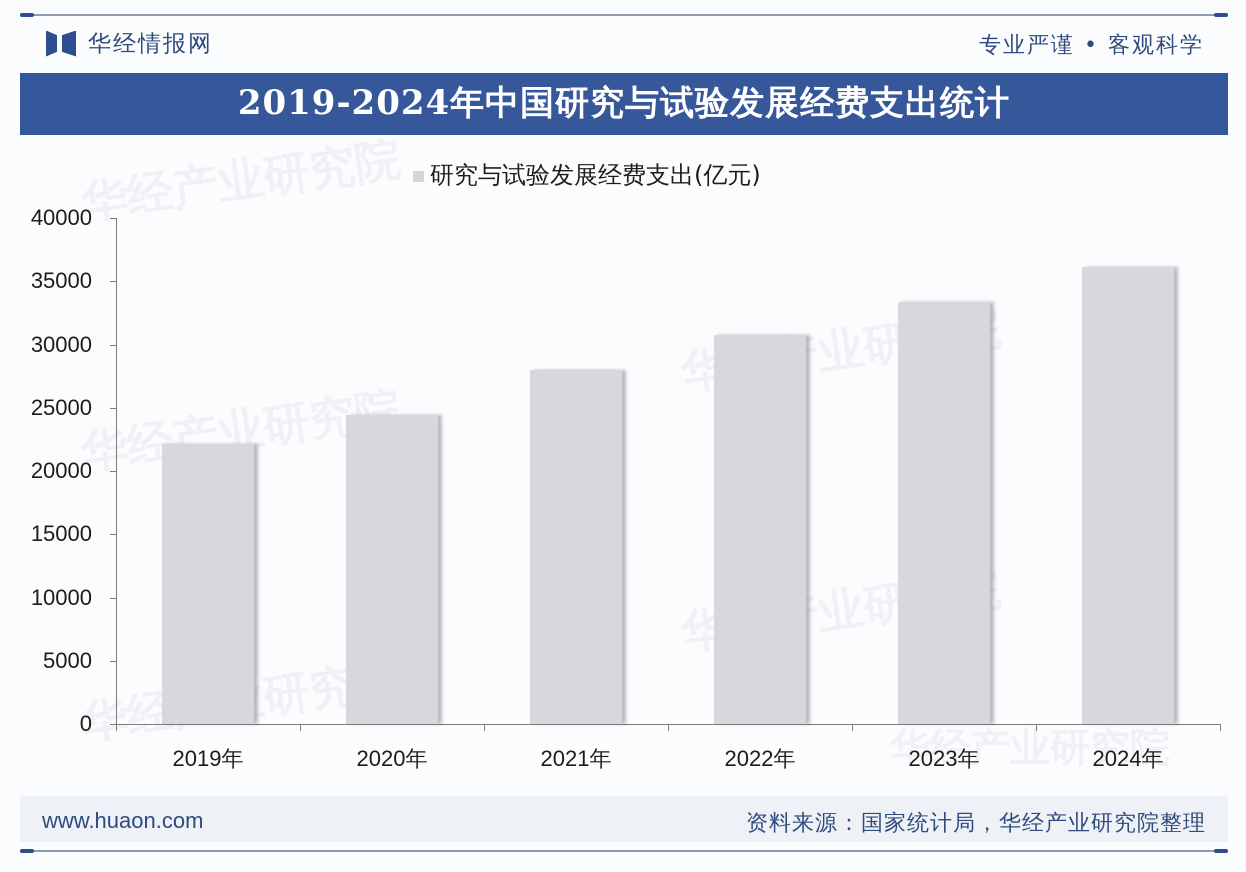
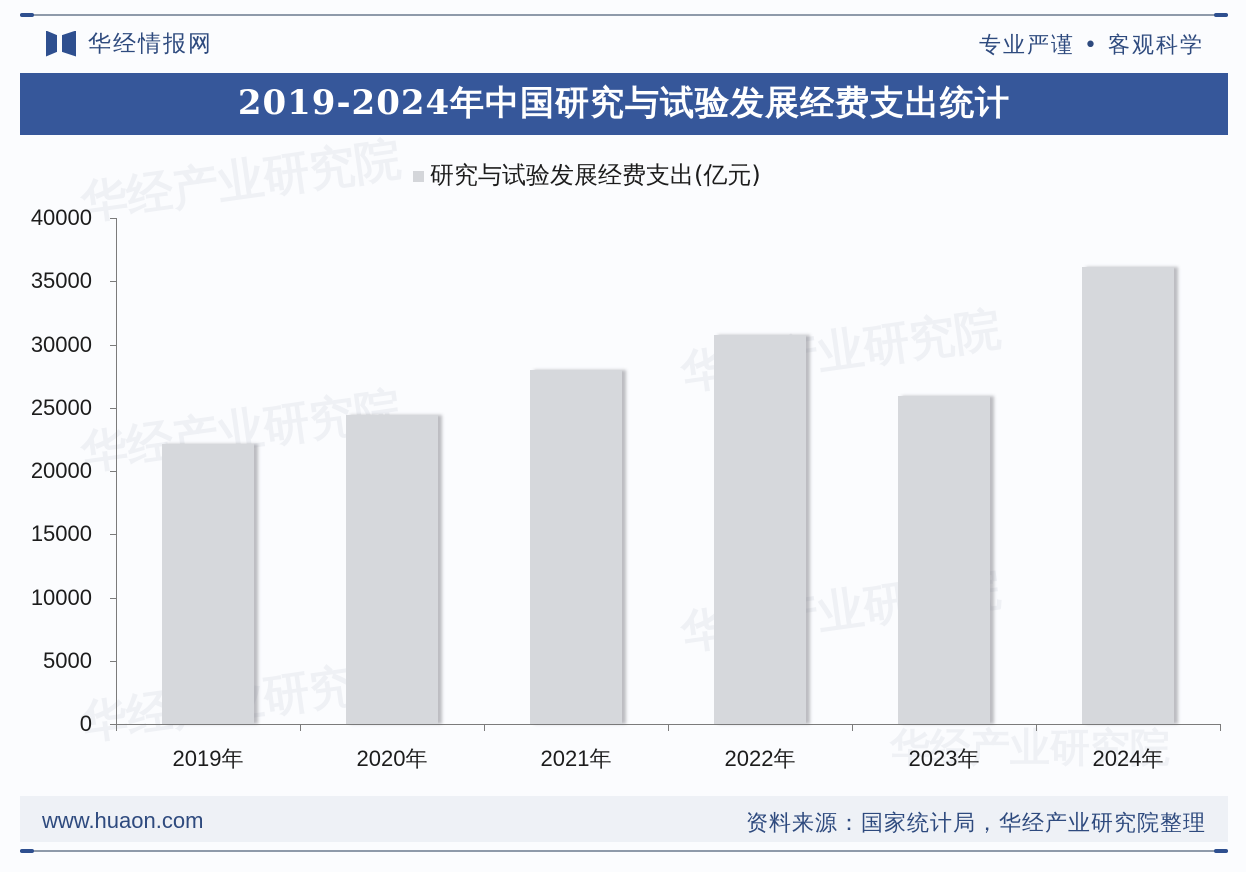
2023年: 33400 -> 25900
